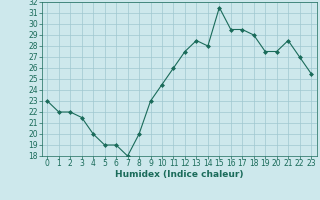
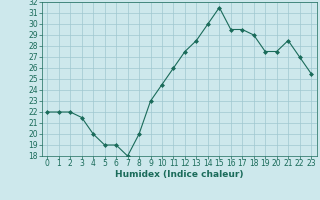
0: 23.0 -> 22.0
14: 28.0 -> 30.0
